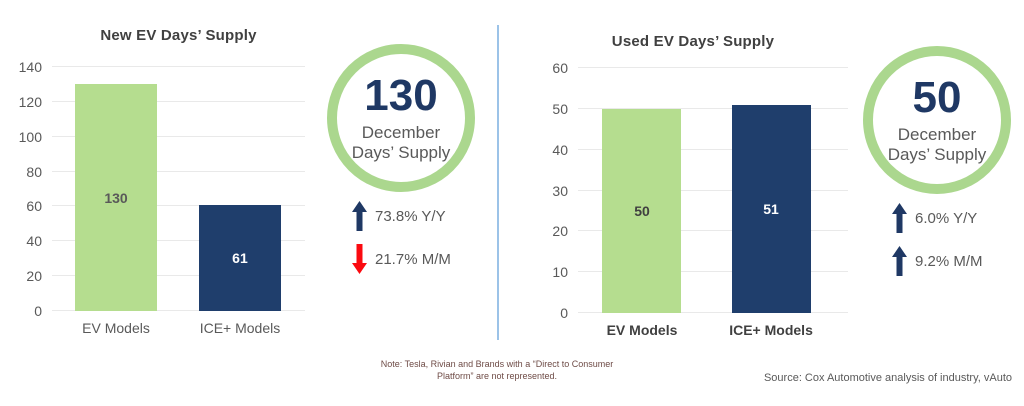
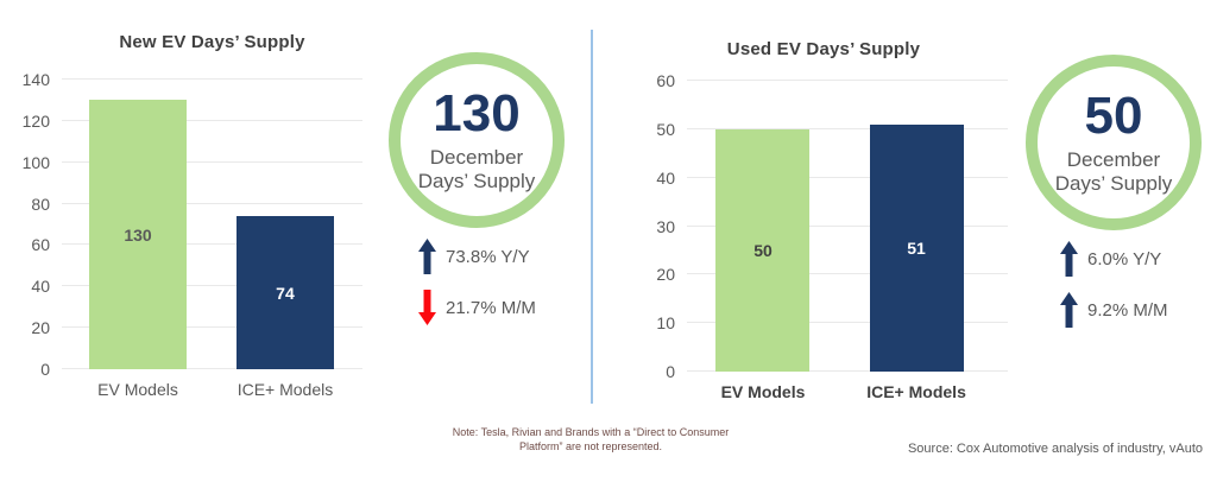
New EV Days’ Supply/ICE+ Models: 61 -> 74
